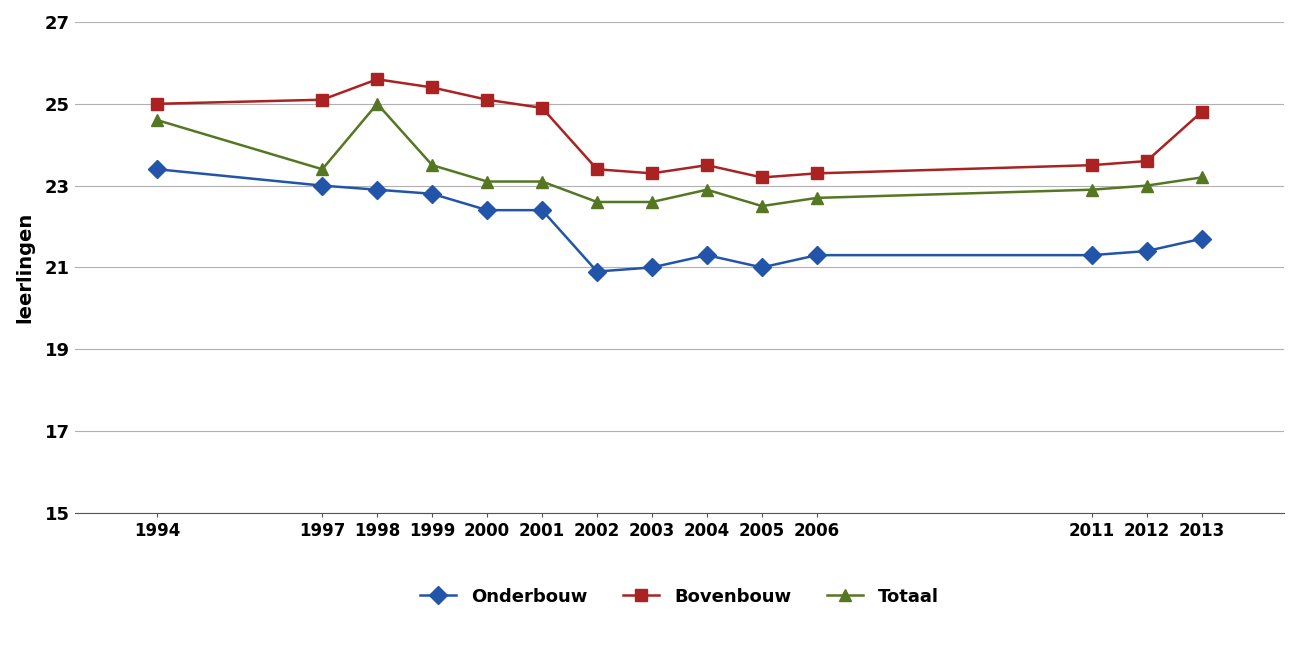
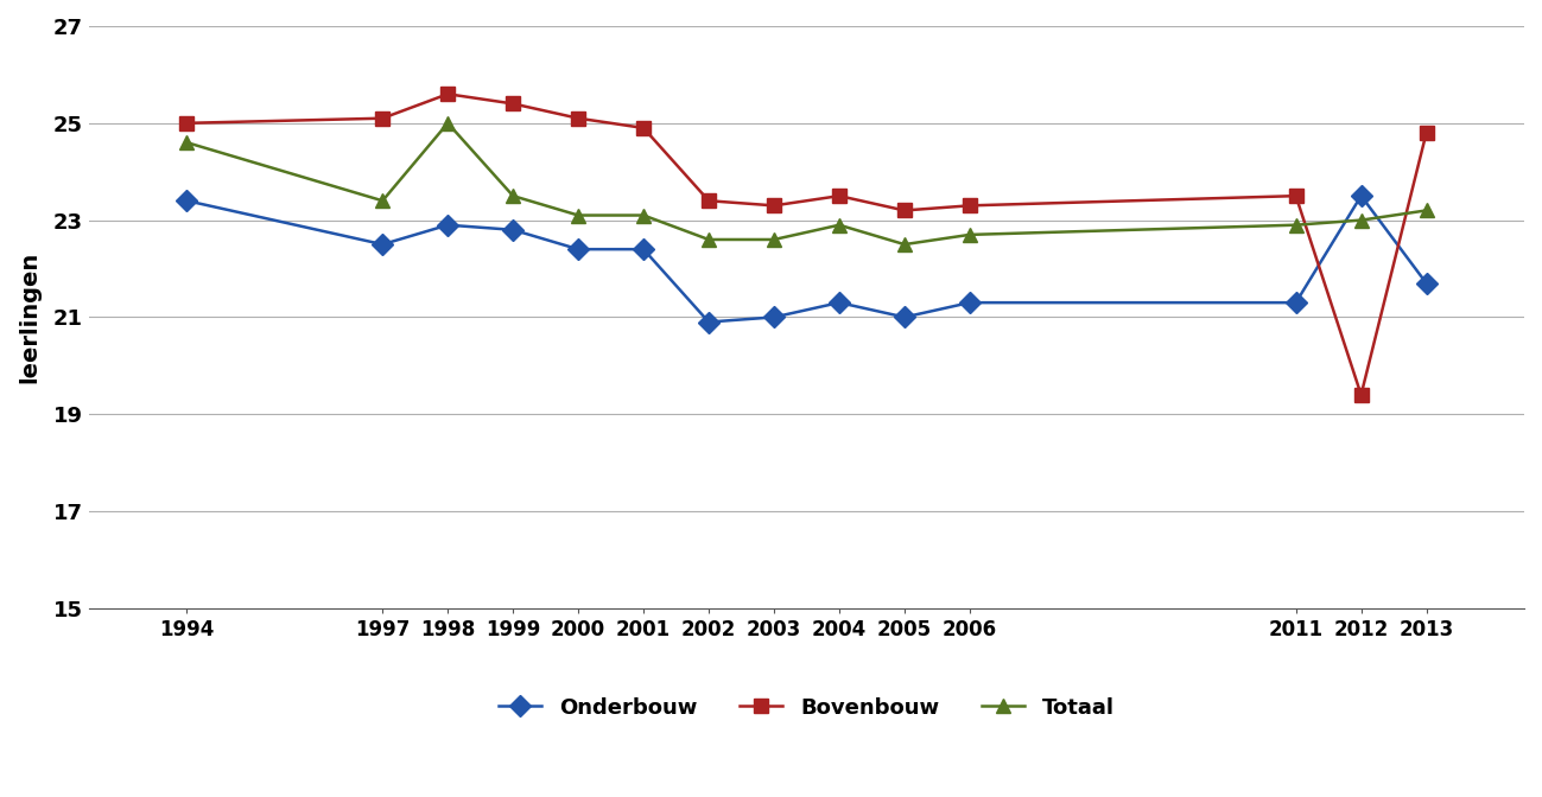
Onderbouw/1997: 23.0 -> 22.5
Onderbouw/2012: 21.4 -> 23.5
Bovenbouw/2012: 23.6 -> 19.4
